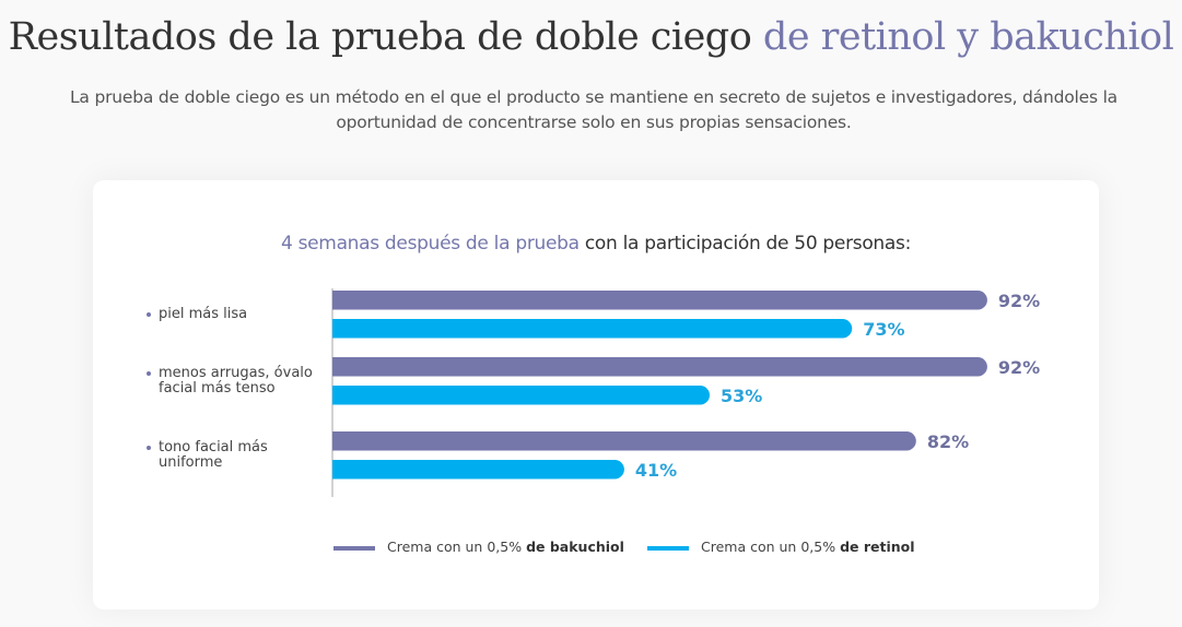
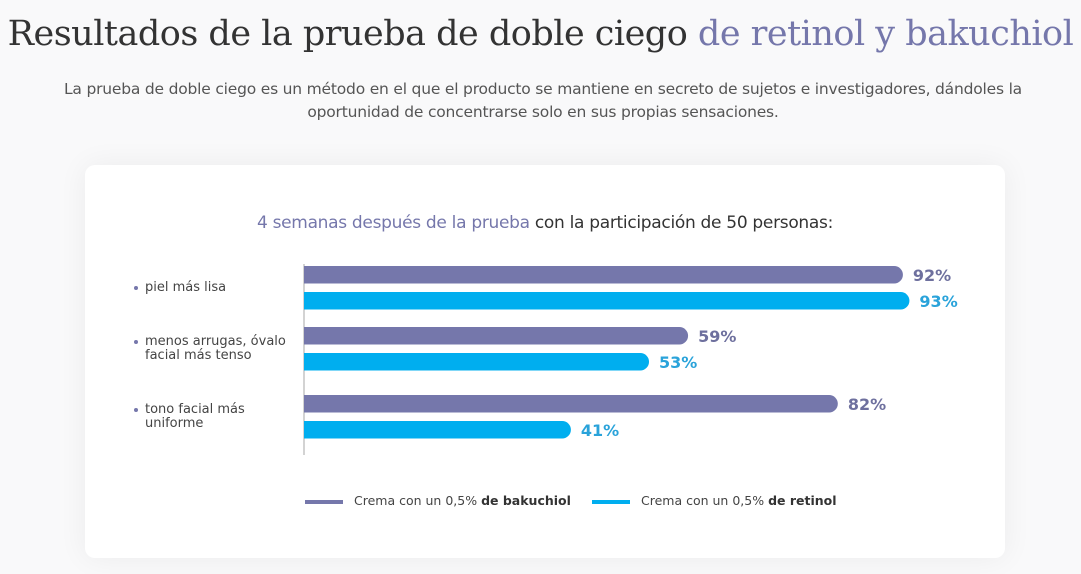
Crema con un 0,5% de retinol/piel más lisa: 73% -> 93%
Crema con un 0,5% de bakuchiol/menos arrugas, óvalo facial más tenso: 92% -> 59%
